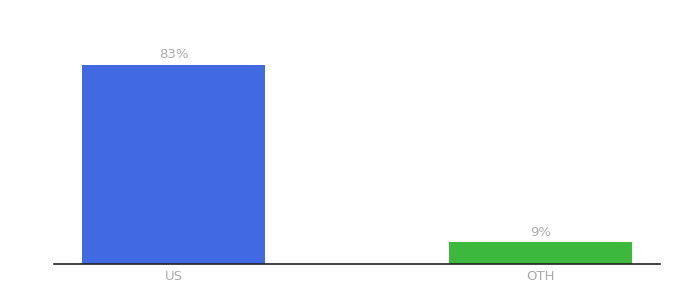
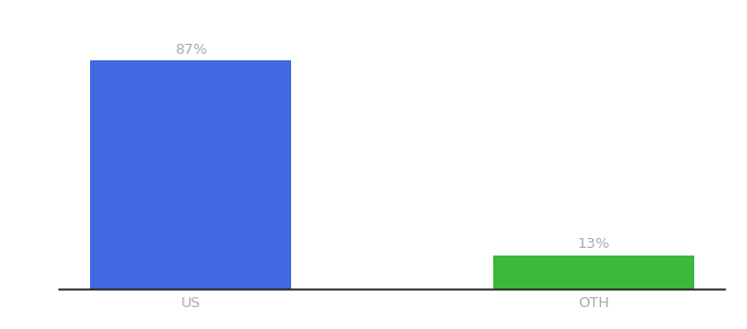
US: 83% -> 87%
OTH: 9% -> 13%
